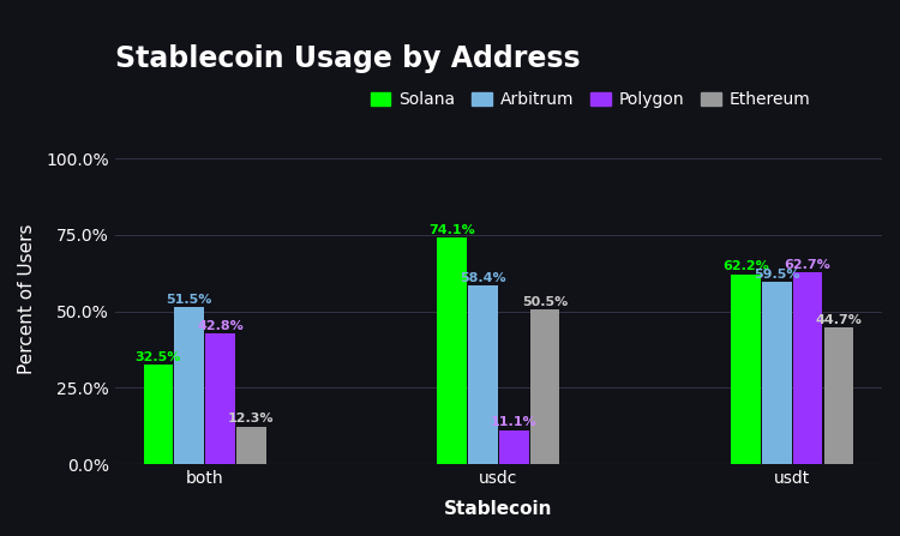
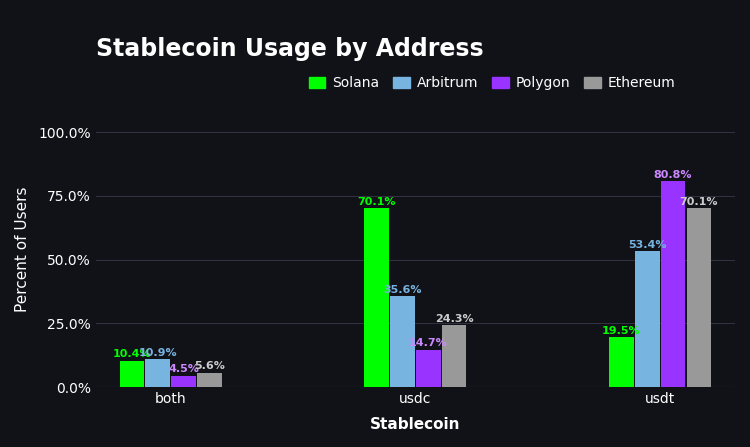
Solana/both: 32.5% -> 10.4%
Arbitrum/both: 51.5% -> 10.9%
Polygon/both: 42.8% -> 4.5%
Ethereum/both: 12.3% -> 5.6%
Solana/usdc: 74.1% -> 70.1%
Arbitrum/usdc: 58.4% -> 35.6%
Polygon/usdc: 11.1% -> 14.7%
Ethereum/usdc: 50.5% -> 24.3%
Solana/usdt: 62.2% -> 19.5%
Arbitrum/usdt: 59.5% -> 53.4%
Polygon/usdt: 62.7% -> 80.8%
Ethereum/usdt: 44.7% -> 70.1%
